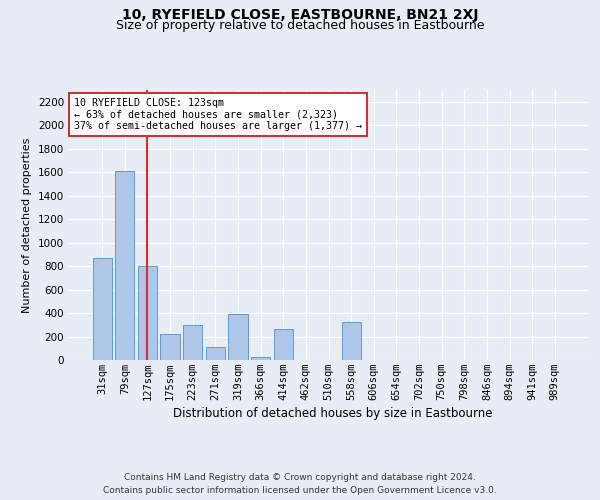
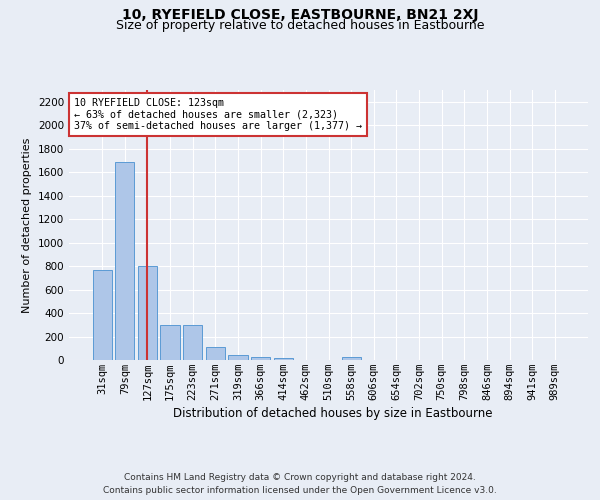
31sqm: 870 -> 770
79sqm: 1610 -> 1690
175sqm: 220 -> 300
319sqm: 390 -> 40
414sqm: 260 -> 20
558sqm: 320 -> 20
